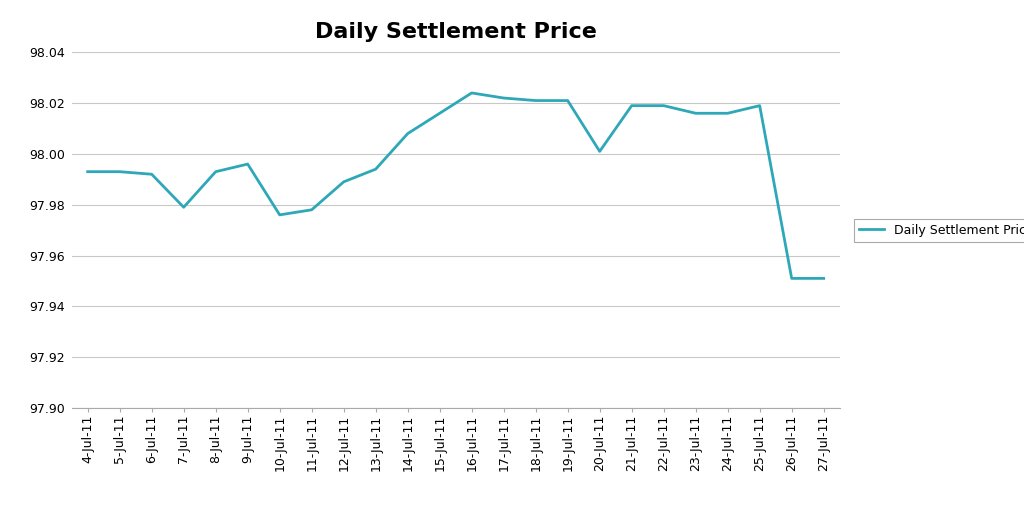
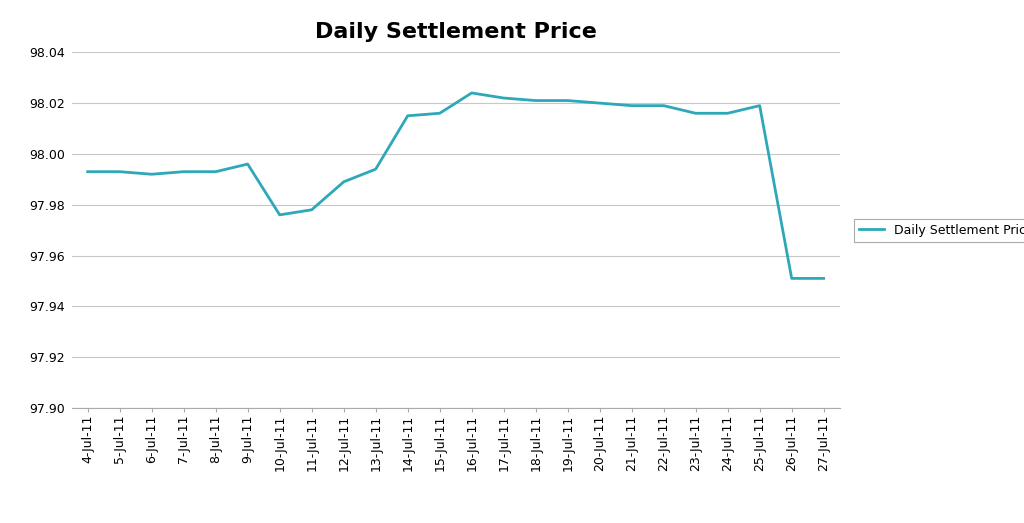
7-Jul-11: 97.979 -> 97.993
14-Jul-11: 98.008 -> 98.015
20-Jul-11: 98.001 -> 98.020
